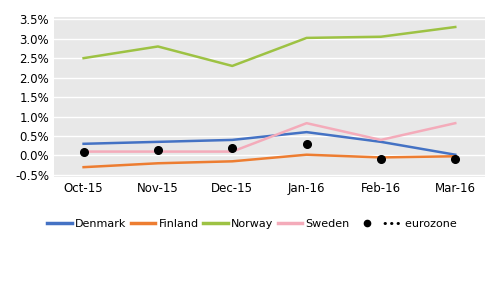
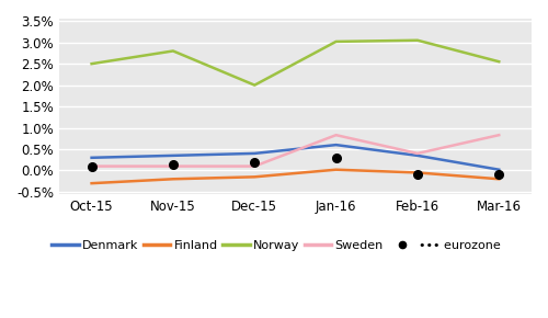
Norway/Dec-15: 2.30% -> 2.00%
Finland/Mar-16: -0.02% -> -0.20%
Norway/Mar-16: 3.30% -> 2.55%
